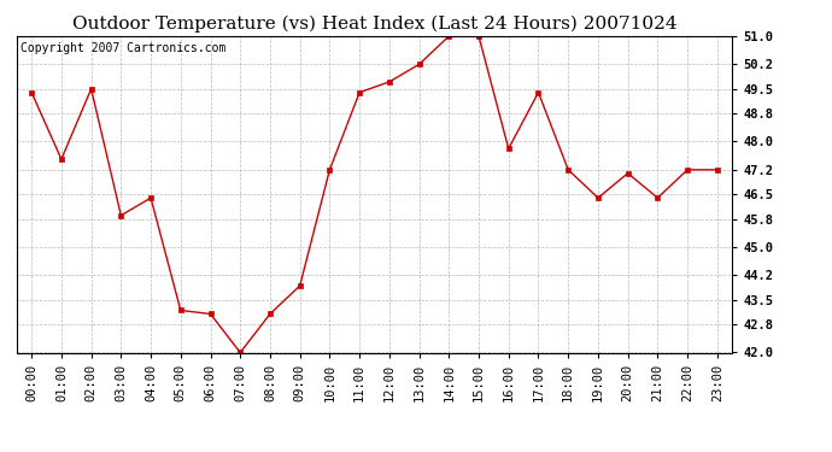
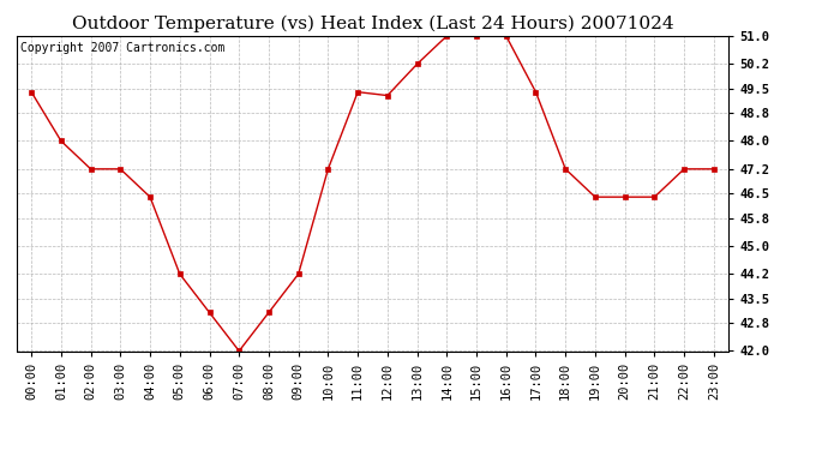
01:00: 47.5 -> 48.0
02:00: 49.5 -> 47.2
03:00: 45.9 -> 47.2
05:00: 43.2 -> 44.2
09:00: 43.9 -> 44.2
12:00: 49.7 -> 49.3
16:00: 47.8 -> 51.0
20:00: 47.1 -> 46.4
